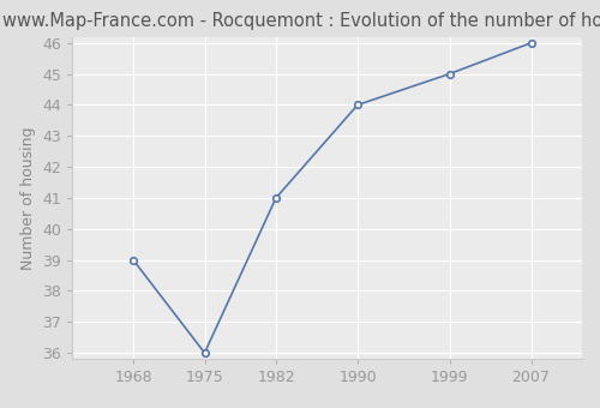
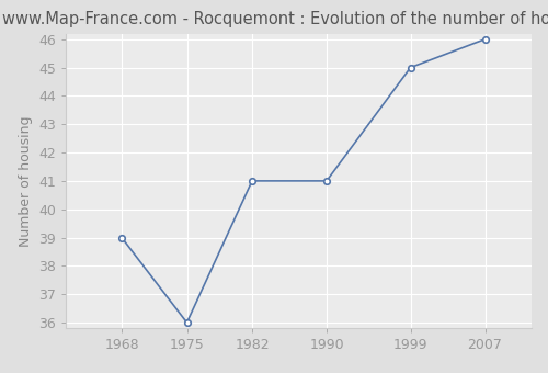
1990: 44 -> 41
